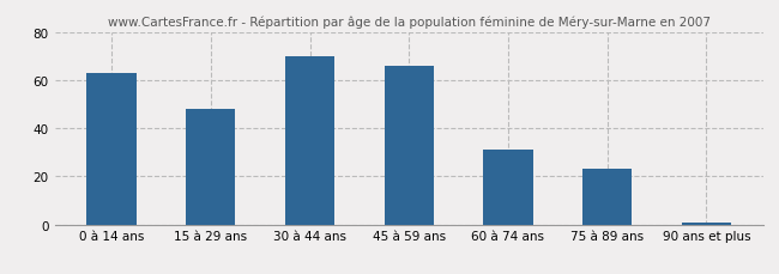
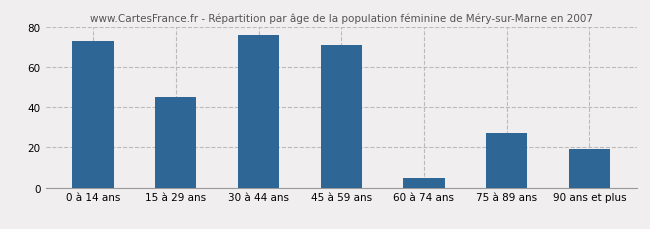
0 à 14 ans: 63 -> 73
15 à 29 ans: 48 -> 45
30 à 44 ans: 70 -> 76
45 à 59 ans: 66 -> 71
60 à 74 ans: 31 -> 5
75 à 89 ans: 23 -> 27
90 ans et plus: 1 -> 19
